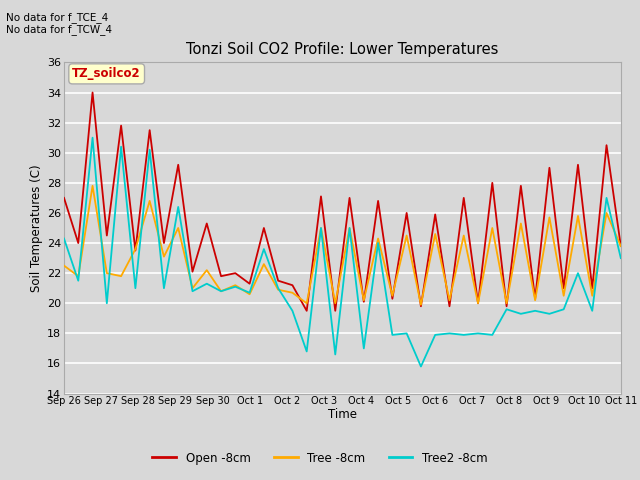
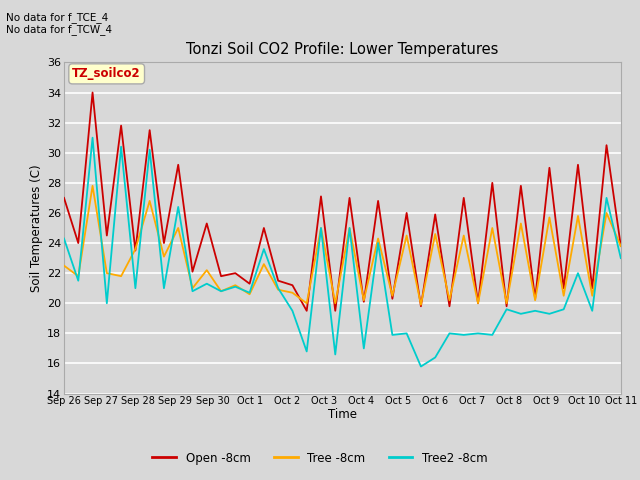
Tree2 -8cm/Oct 6: 17.9 -> 16.4
